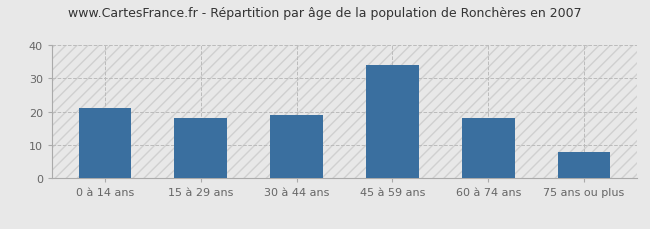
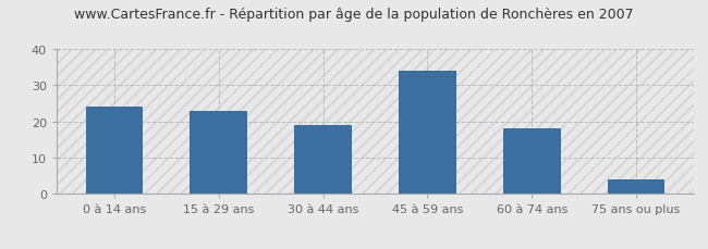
0 à 14 ans: 21 -> 24
15 à 29 ans: 18 -> 23
75 ans ou plus: 8 -> 4
